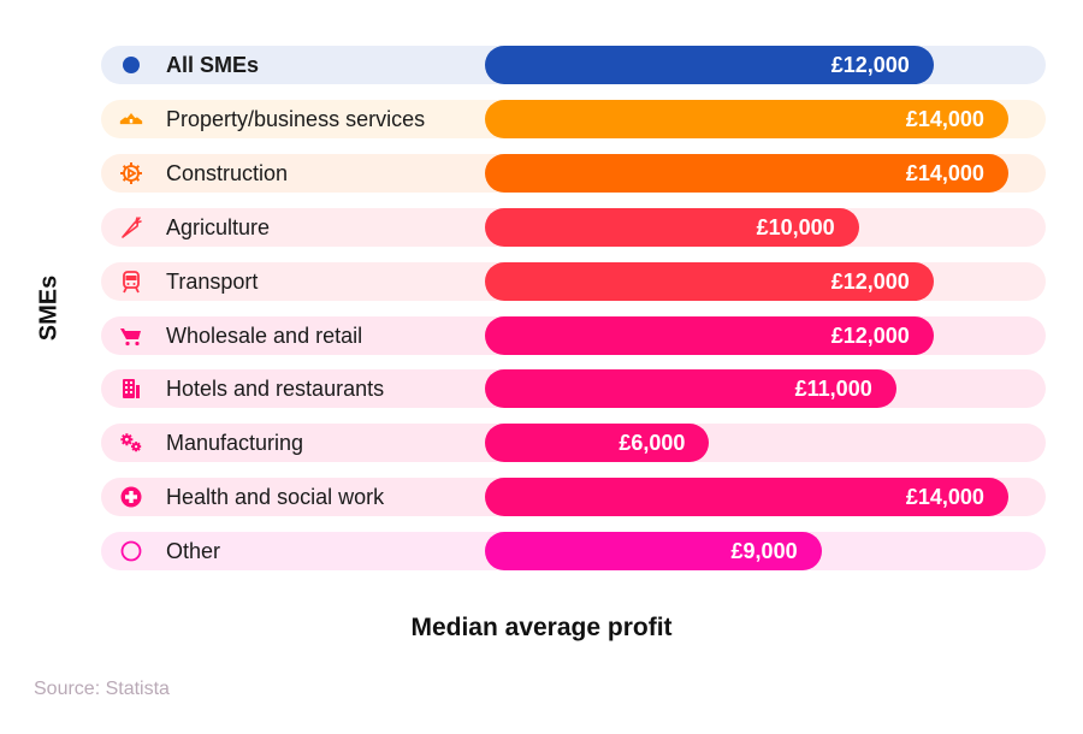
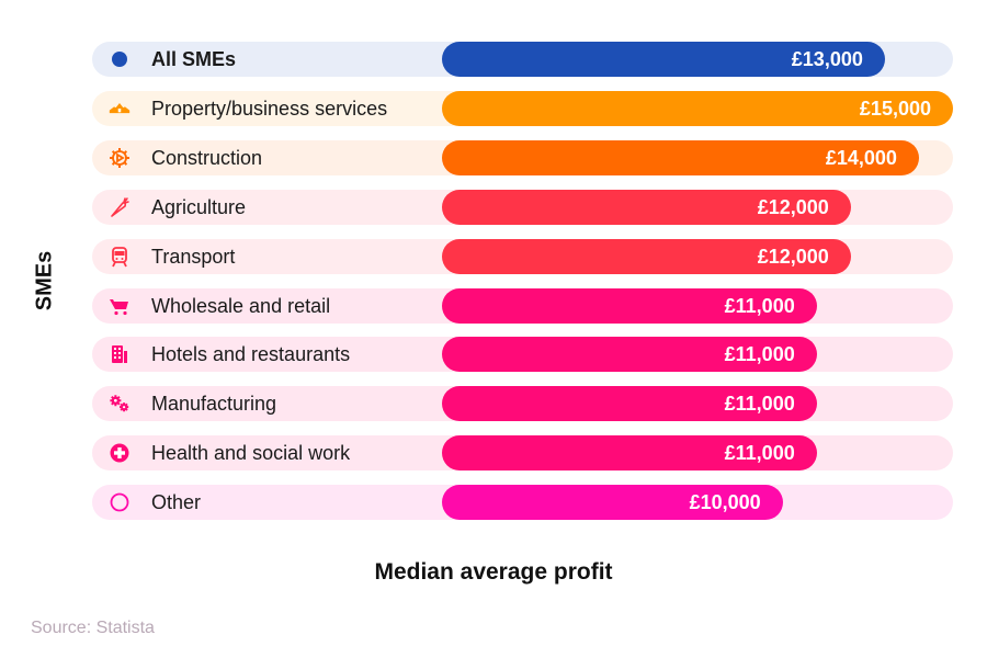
All SMEs: £12,000 -> £13,000
Property/business services: £14,000 -> £15,000
Agriculture: £10,000 -> £12,000
Wholesale and retail: £12,000 -> £11,000
Manufacturing: £6,000 -> £11,000
Health and social work: £14,000 -> £11,000
Other: £9,000 -> £10,000
